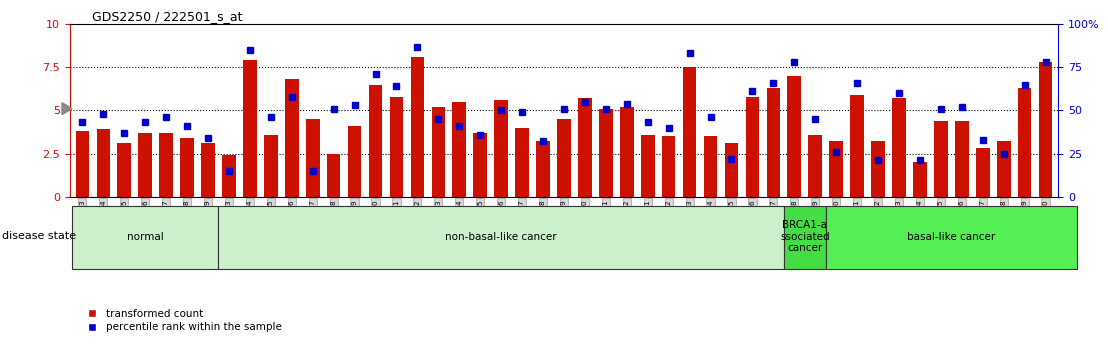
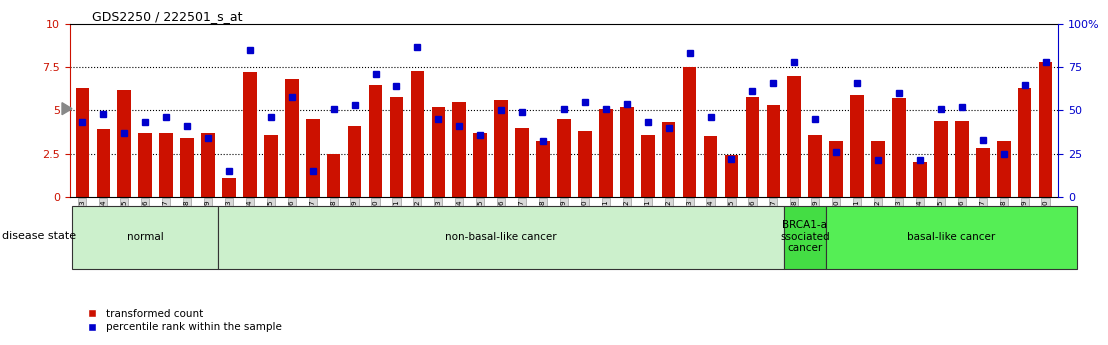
GSM85513: 3.8 -> 6.3
GSM85515: 3.1 -> 6.2
GSM85519: 3.1 -> 3.7
GSM85493: 2.4 -> 1.1
GSM85494: 7.9 -> 7.2
GSM85502: 8.1 -> 7.3
GSM85510: 5.7 -> 3.8
GSM85492: 3.5 -> 4.3
GSM85475: 3.1 -> 2.4
GSM85477: 6.3 -> 5.3
